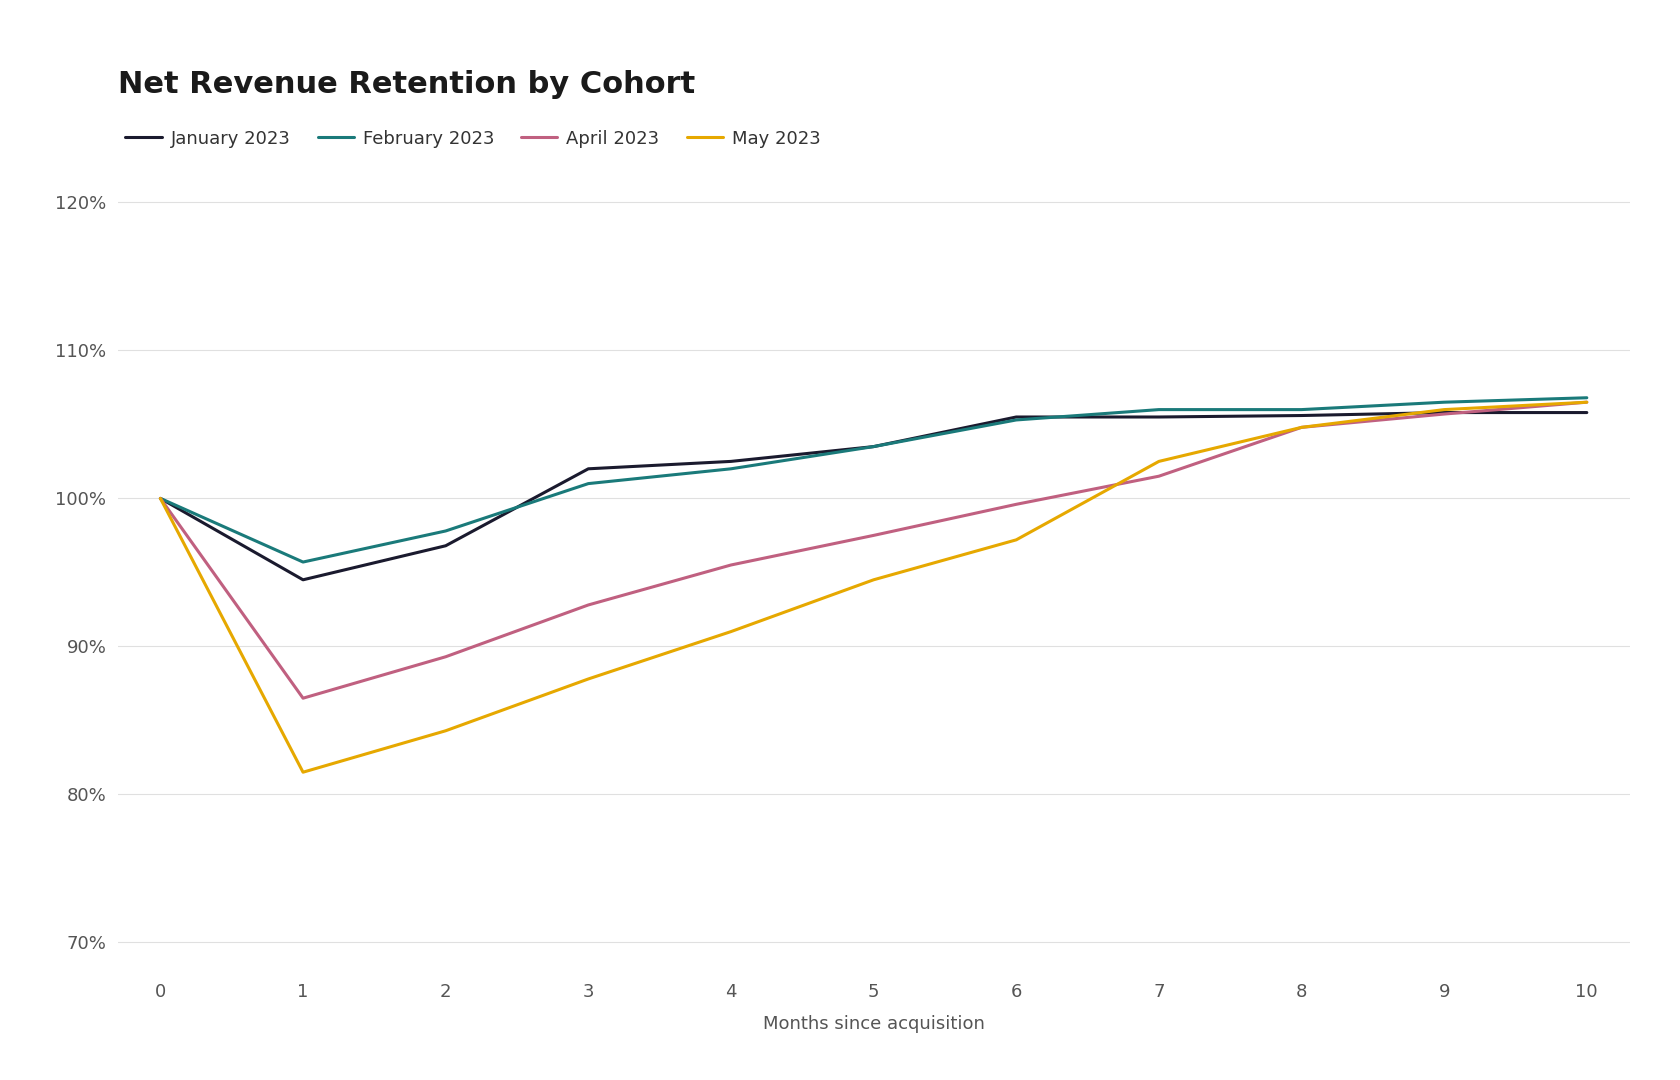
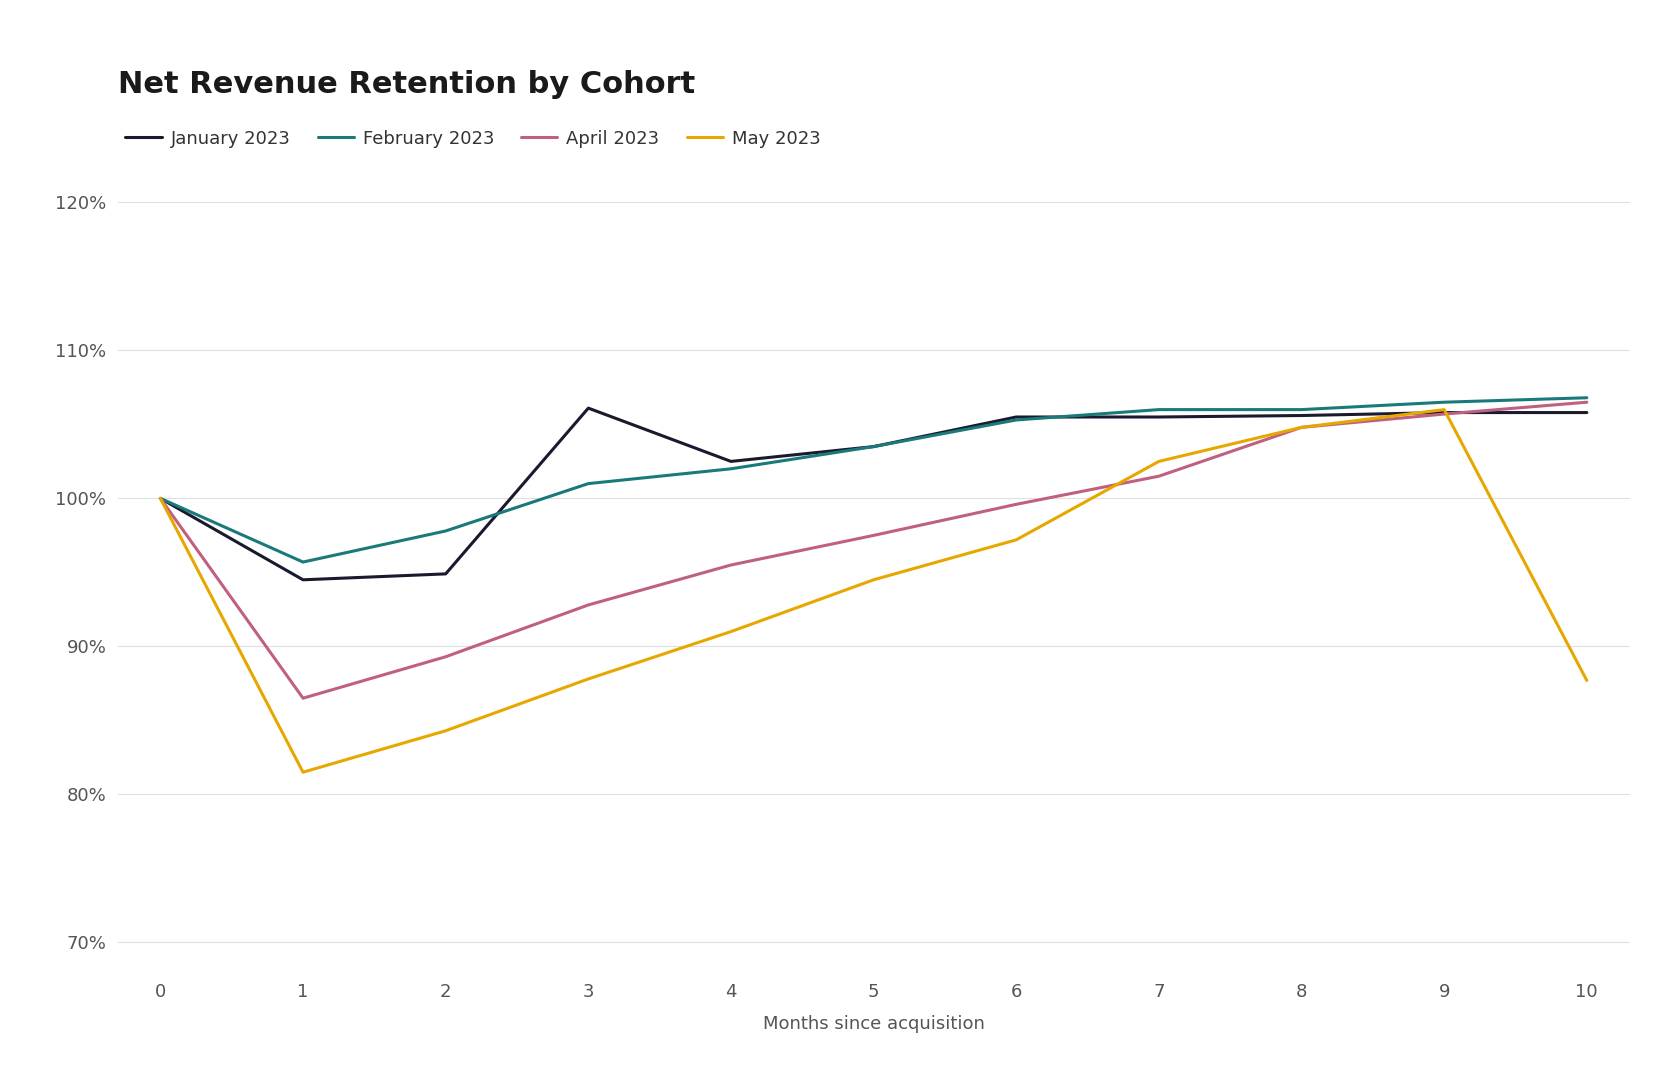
January 2023/2: 96.8% -> 94.9%
January 2023/3: 102.0% -> 106.1%
May 2023/10: 106.5% -> 87.7%
